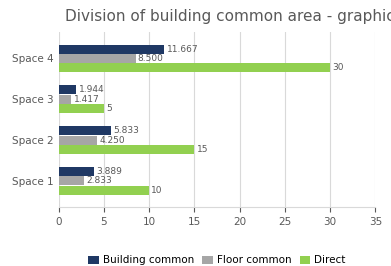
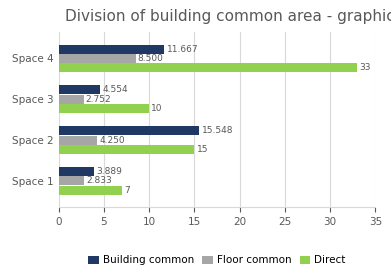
Direct/Space 4: 30 -> 33
Building common/Space 3: 1.944 -> 4.554
Floor common/Space 3: 1.417 -> 2.752
Direct/Space 3: 5 -> 10
Building common/Space 2: 5.833 -> 15.548
Direct/Space 1: 10 -> 7
